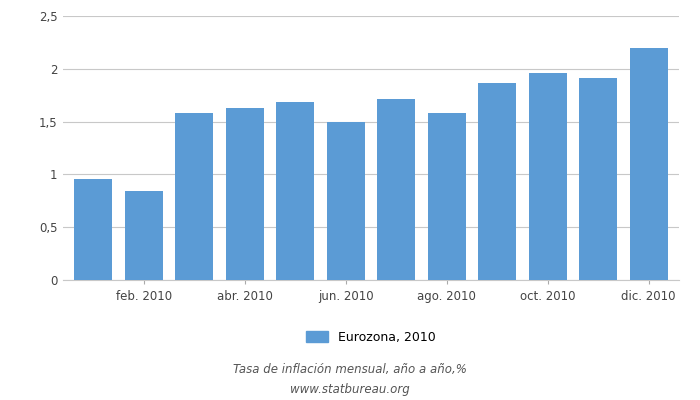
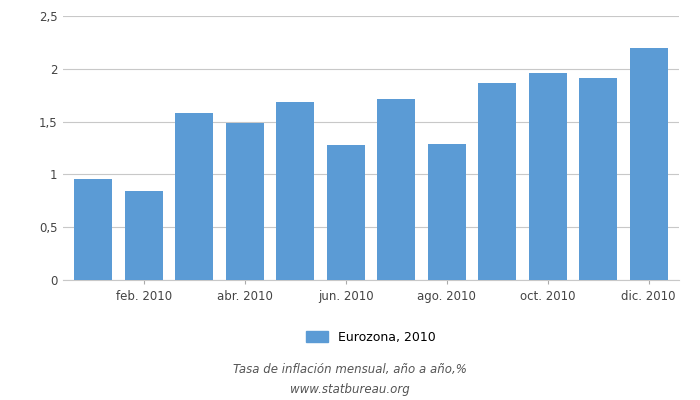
abr. 2010: 1,63 -> 1,49
jun. 2010: 1,50 -> 1,28
ago. 2010: 1,58 -> 1,29
